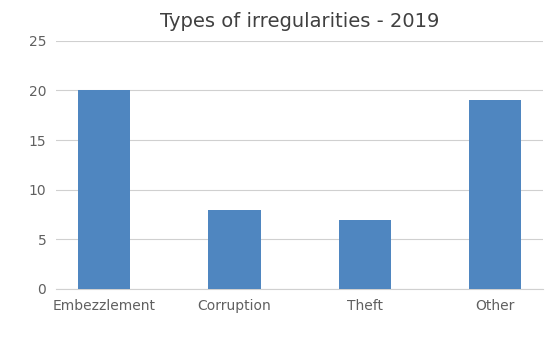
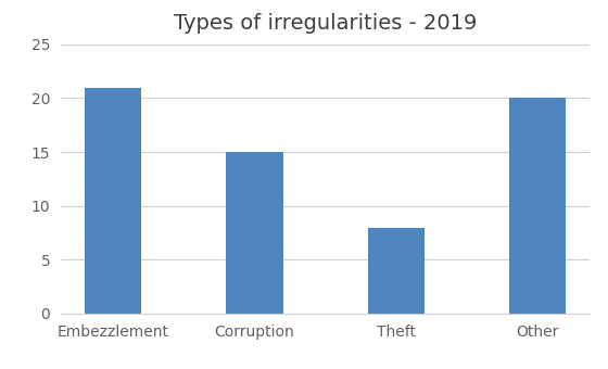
Embezzlement: 20 -> 21
Corruption: 8 -> 15
Theft: 7 -> 8
Other: 19 -> 20
